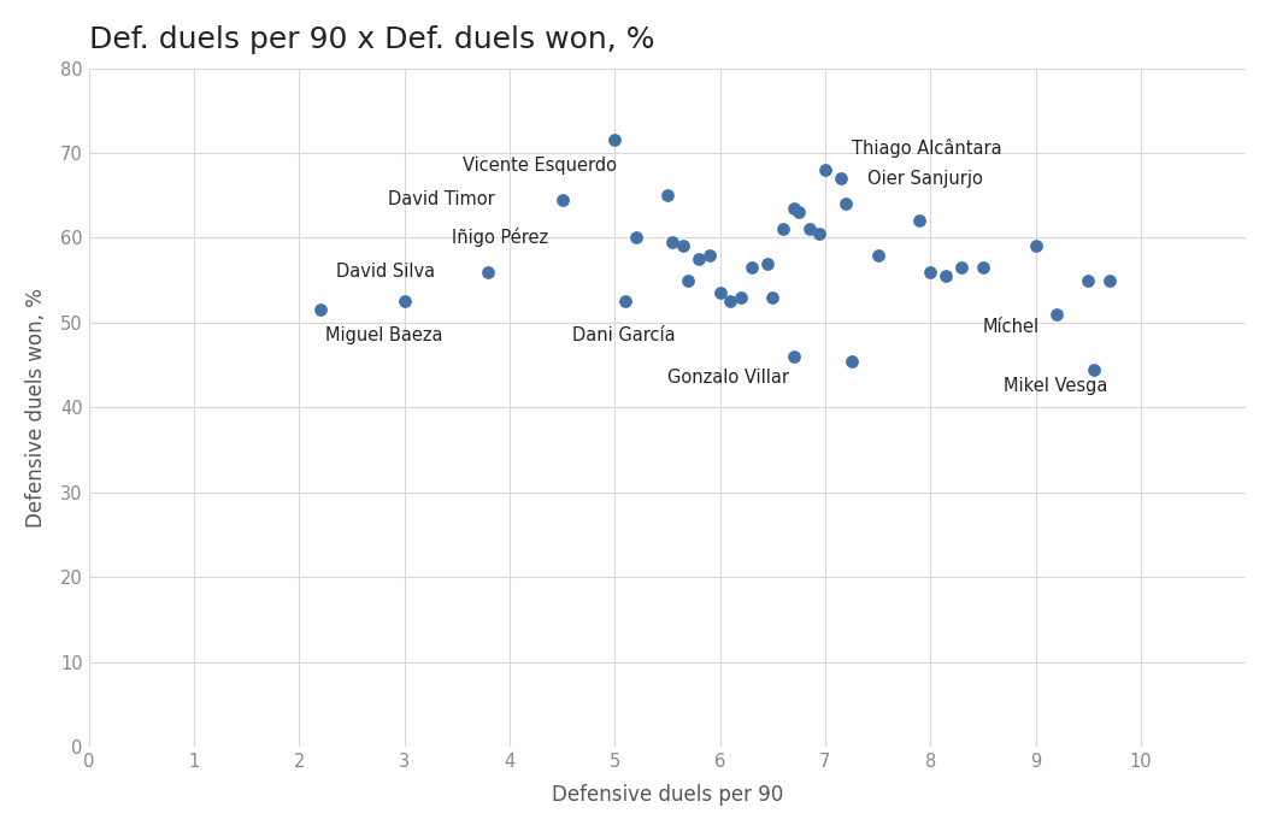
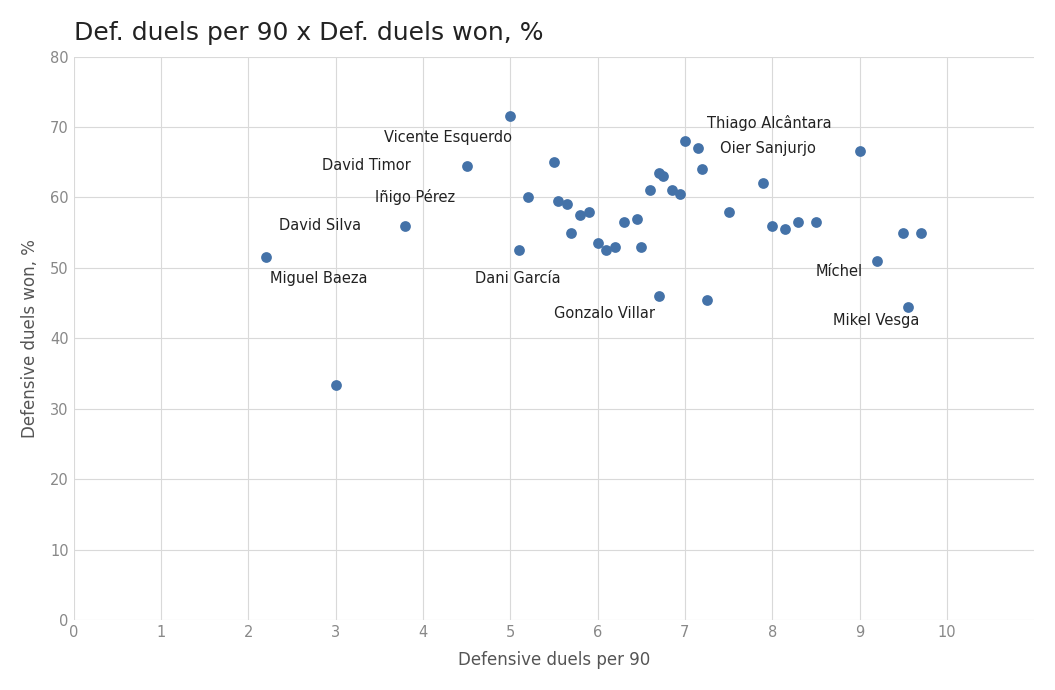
3: 52.5 -> 33.4
9: 59.0 -> 66.6
